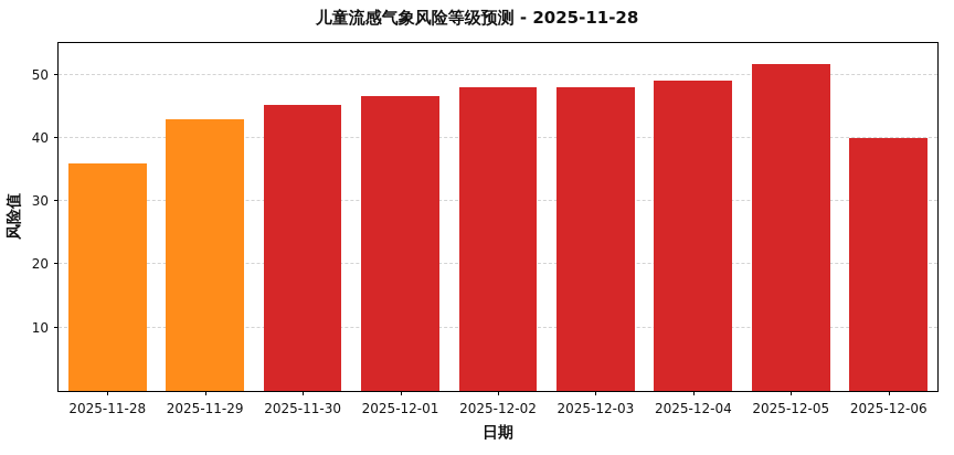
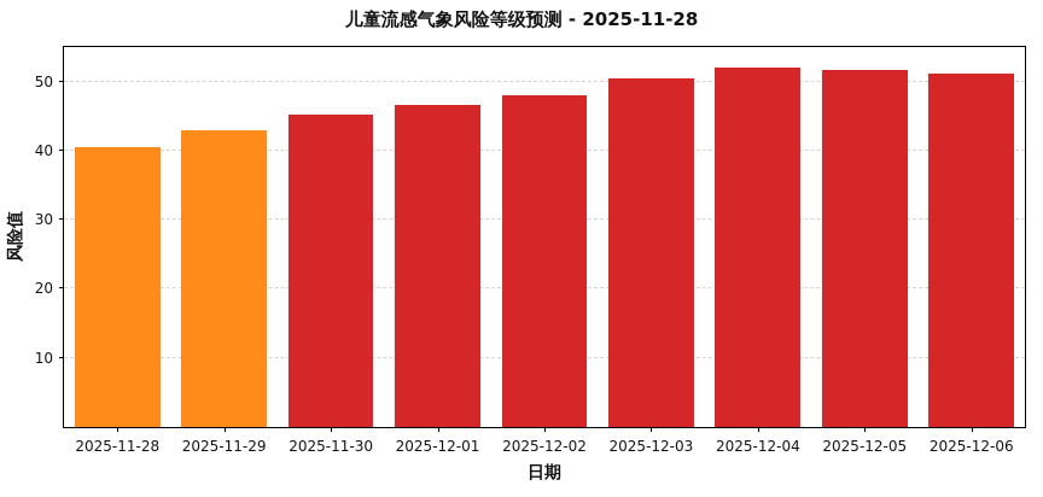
2025-11-28: 36 -> 40
2025-12-03: 48 -> 50
2025-12-04: 49 -> 52
2025-12-06: 40 -> 51
